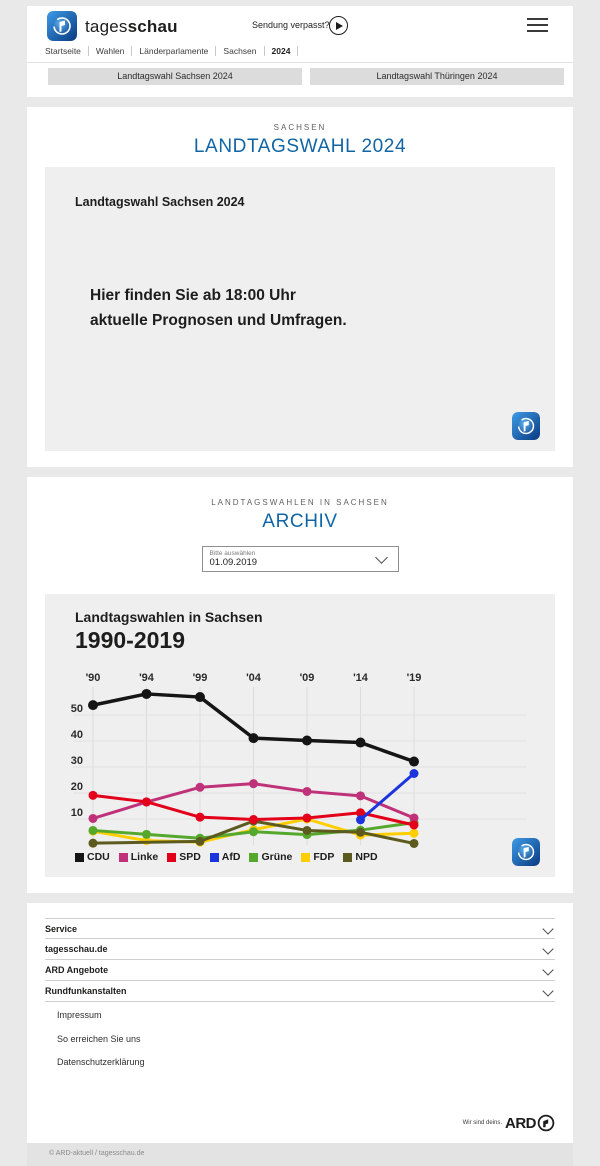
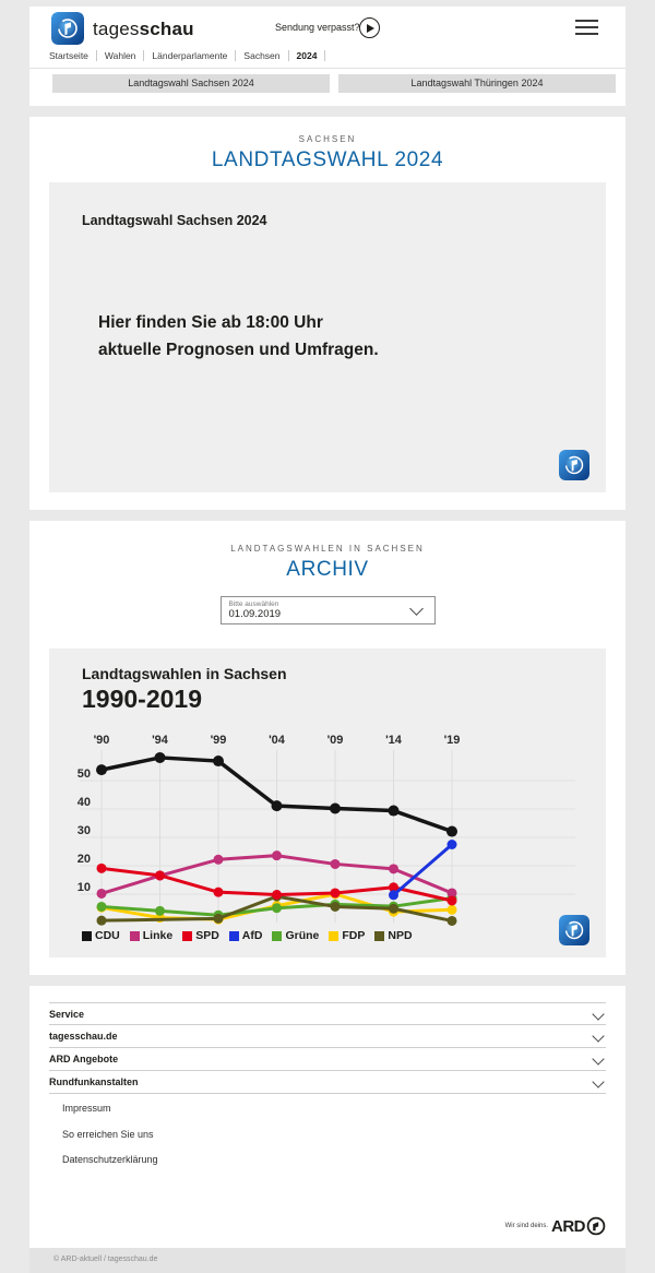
Grüne/'09: 4 -> 6
